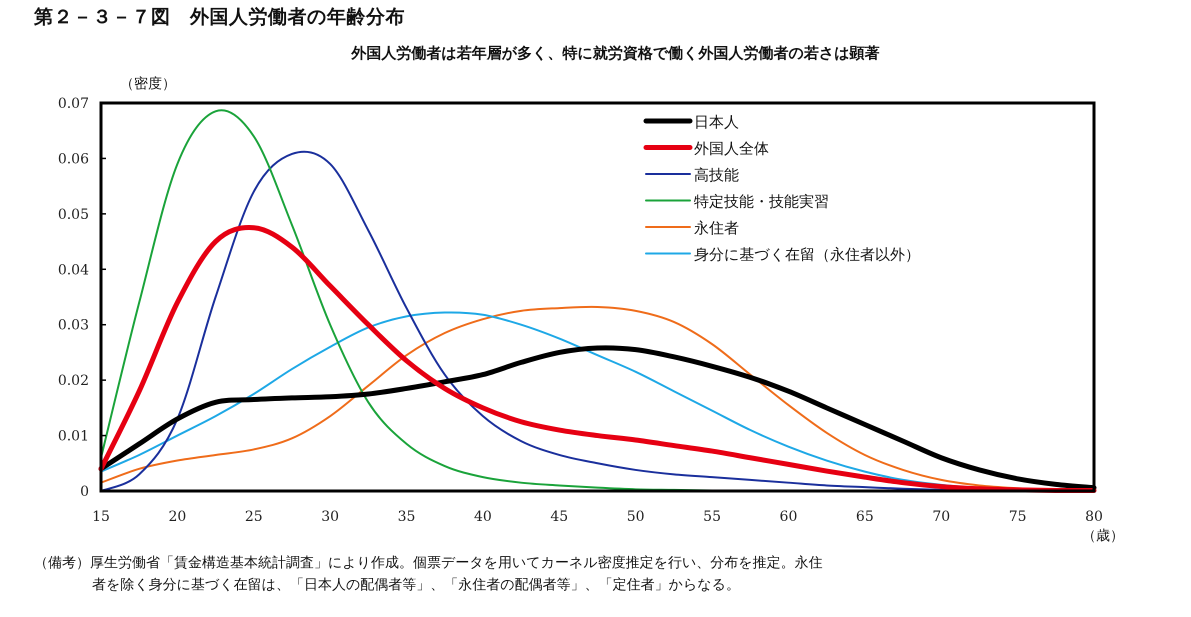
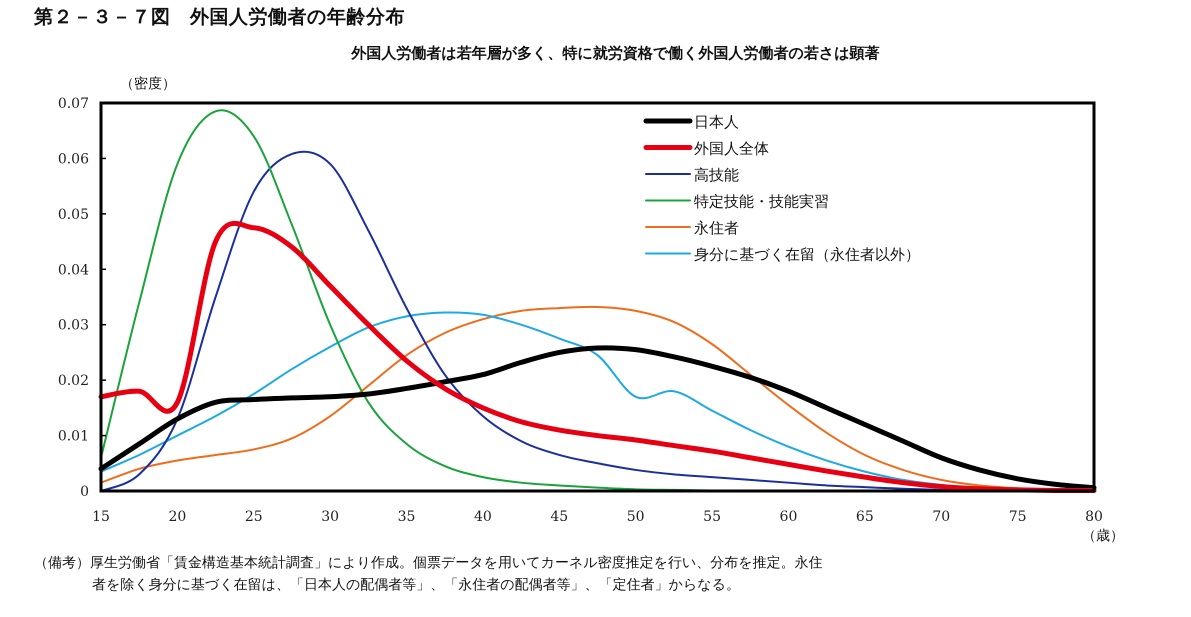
外国人全体/15: 0.004 -> 0.017
外国人全体/20: 0.034 -> 0.016
身分に基づく在留（永住者以外）/50: 0.021 -> 0.017
